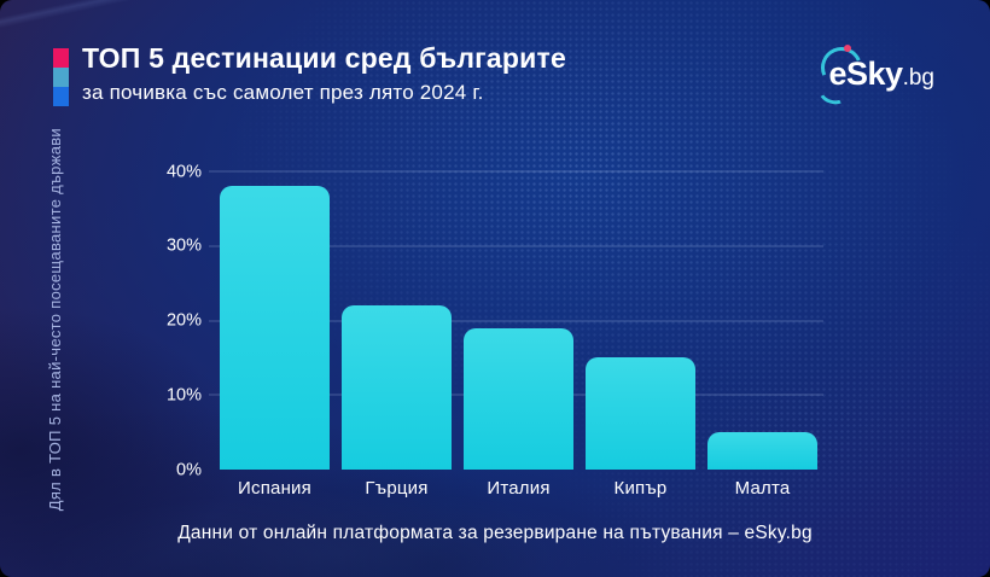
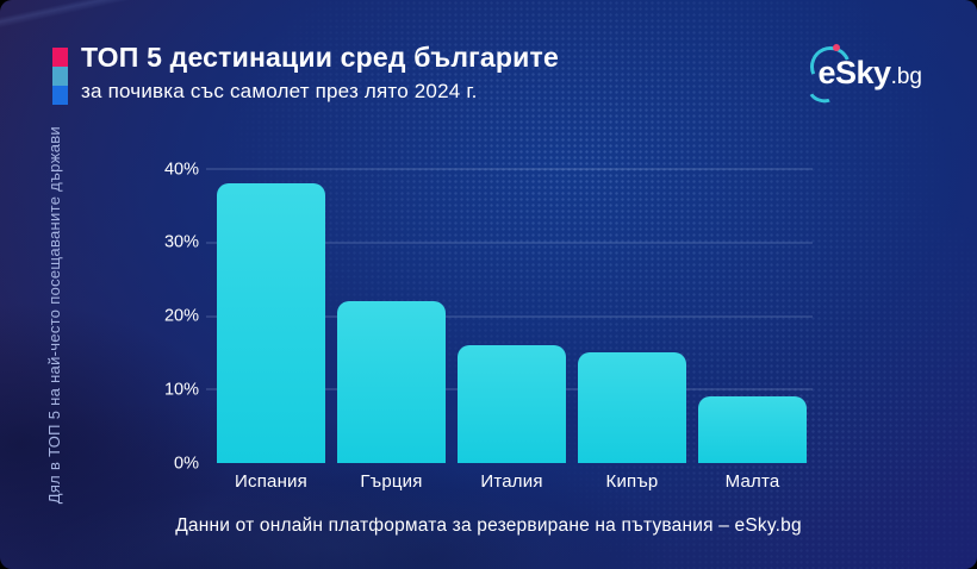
Италия: 19% -> 16%
Малта: 5% -> 9%
